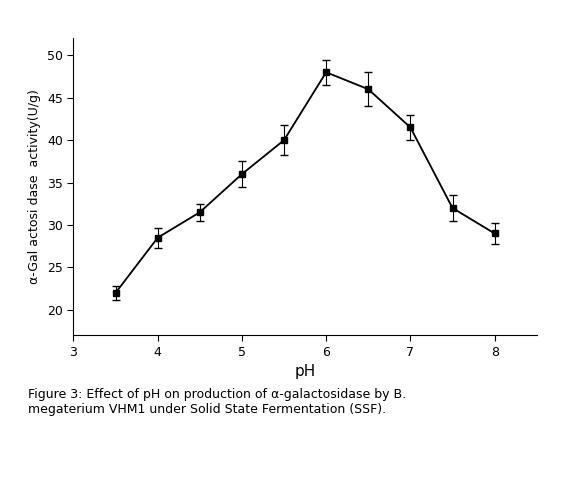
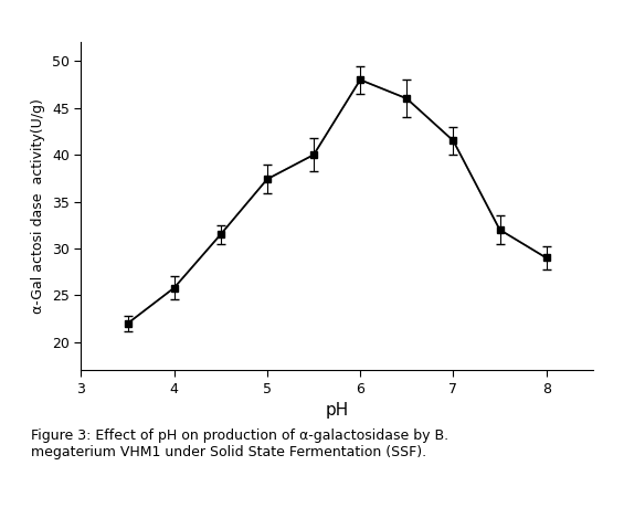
4: 28.5 -> 25.8
5: 36.0 -> 37.4
